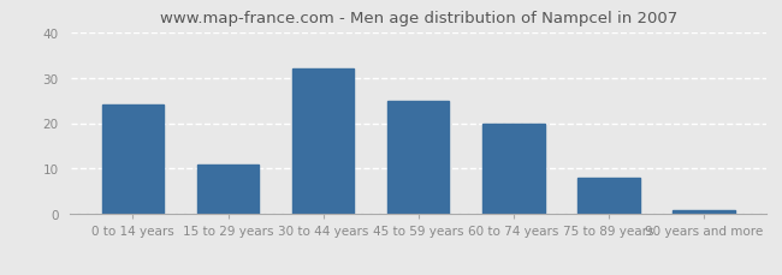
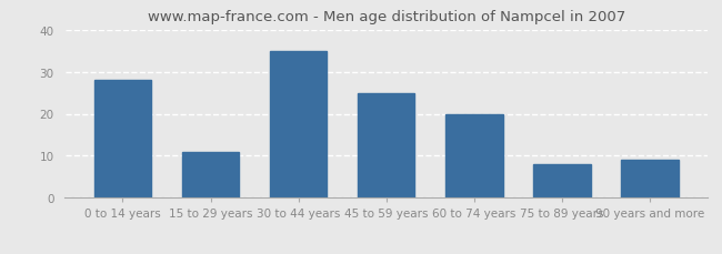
0 to 14 years: 24 -> 28
30 to 44 years: 32 -> 35
90 years and more: 1 -> 9
